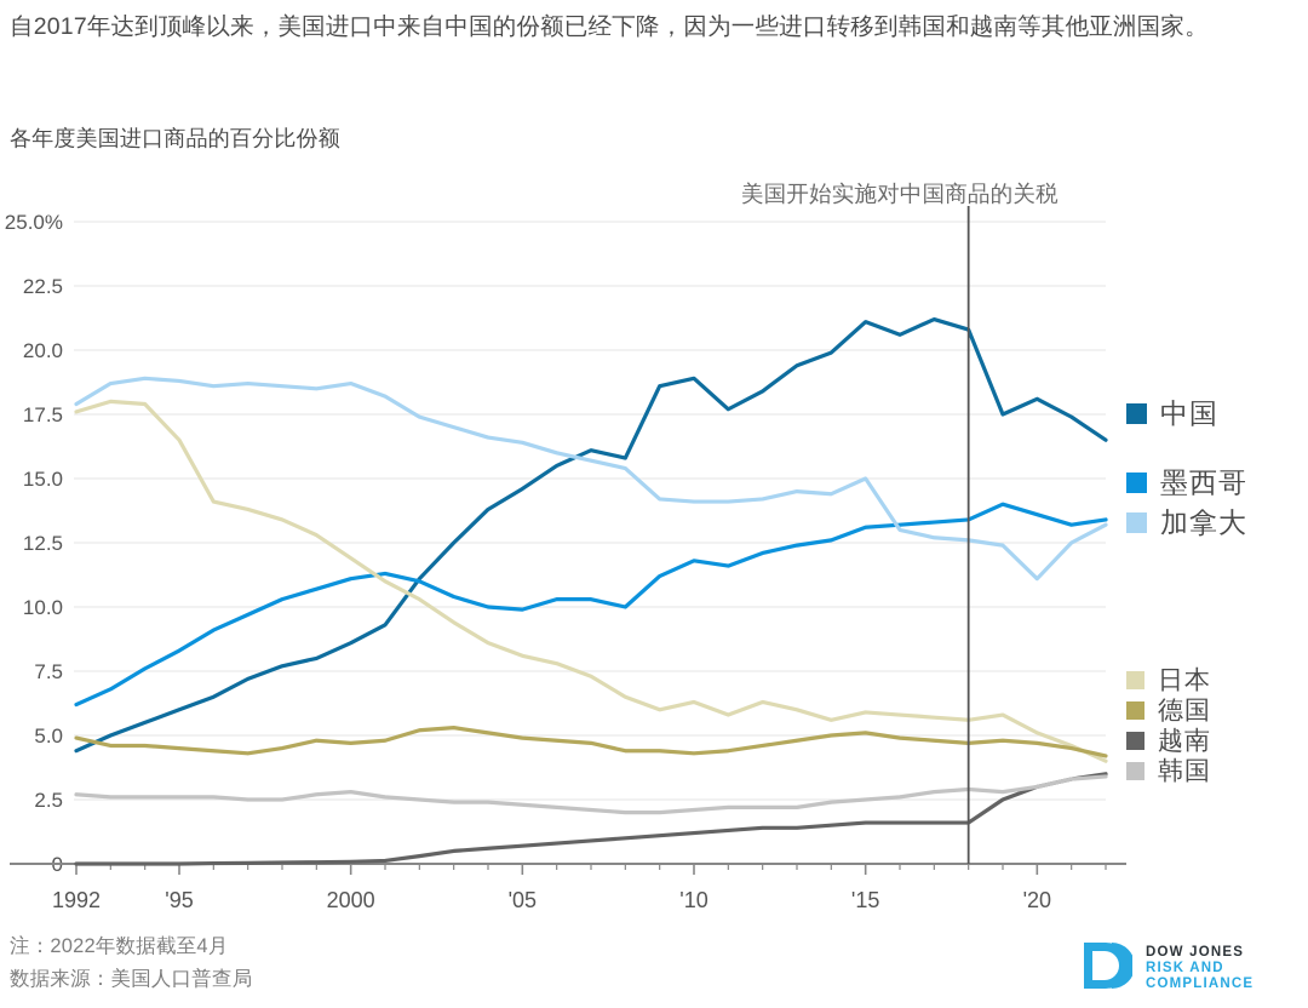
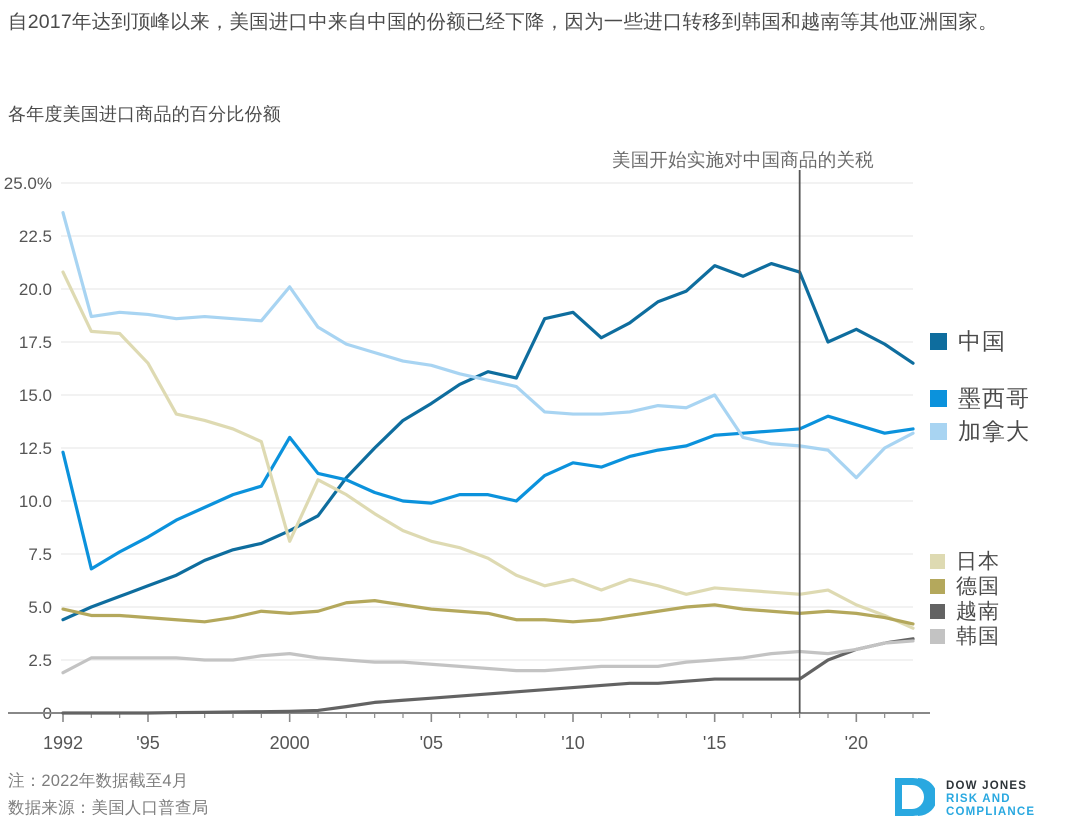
墨西哥/1992: 6.2% -> 12.3%
加拿大/1992: 17.9% -> 23.6%
日本/1992: 17.6% -> 20.8%
韩国/1992: 2.7% -> 1.9%
墨西哥/2000: 11.1% -> 13.0%
加拿大/2000: 18.7% -> 20.1%
日本/2000: 11.9% -> 8.1%
